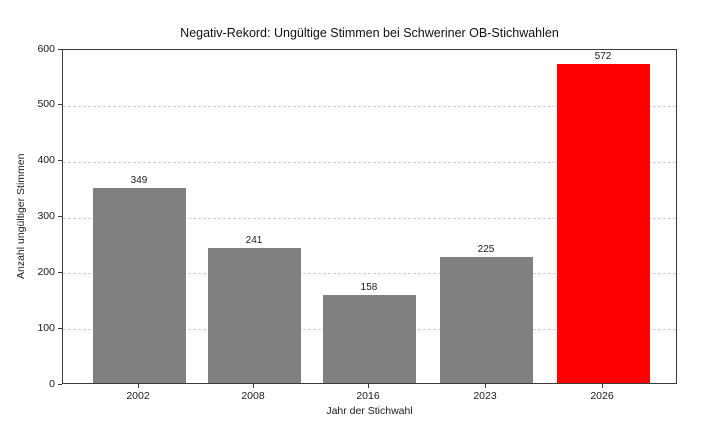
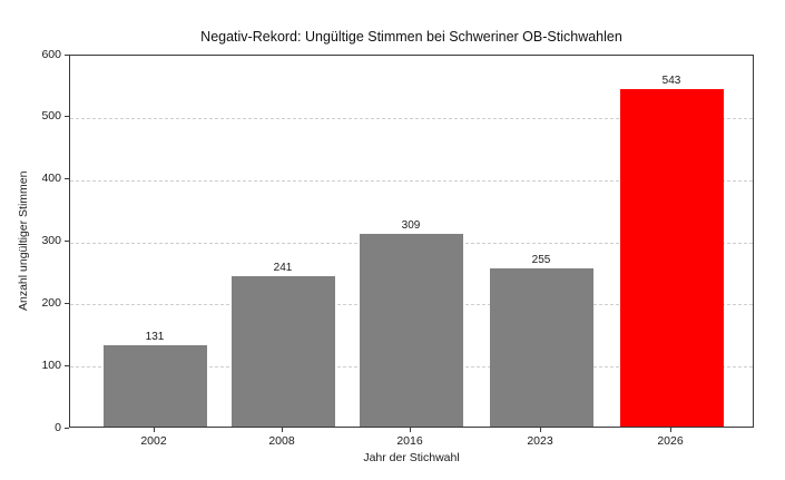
2002: 349 -> 131
2016: 158 -> 309
2023: 225 -> 255
2026: 572 -> 543
